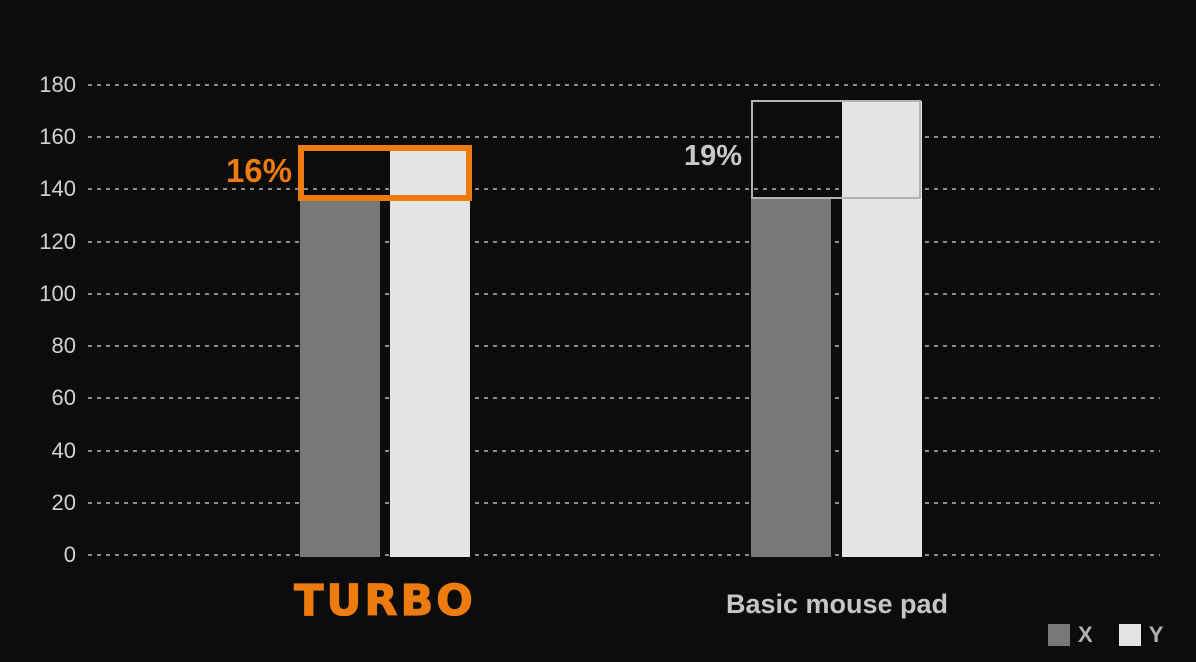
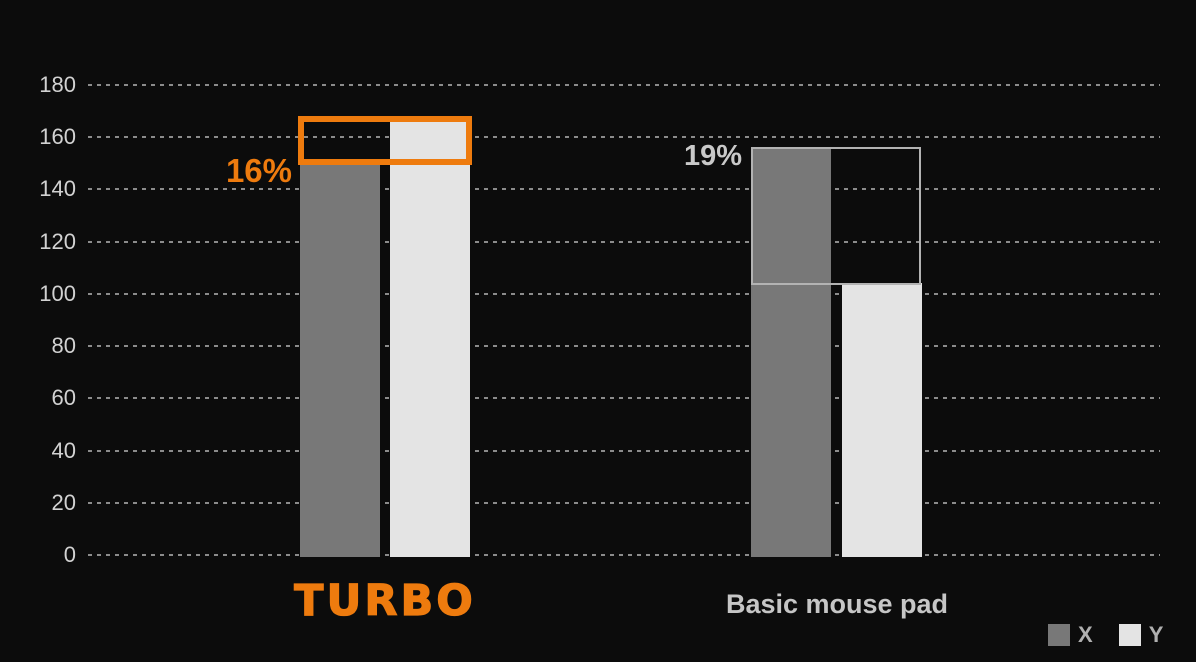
X/TURBO: 137 -> 151
Y/TURBO: 156 -> 167
X/Basic mouse pad: 137 -> 156
Y/Basic mouse pad: 174 -> 104
